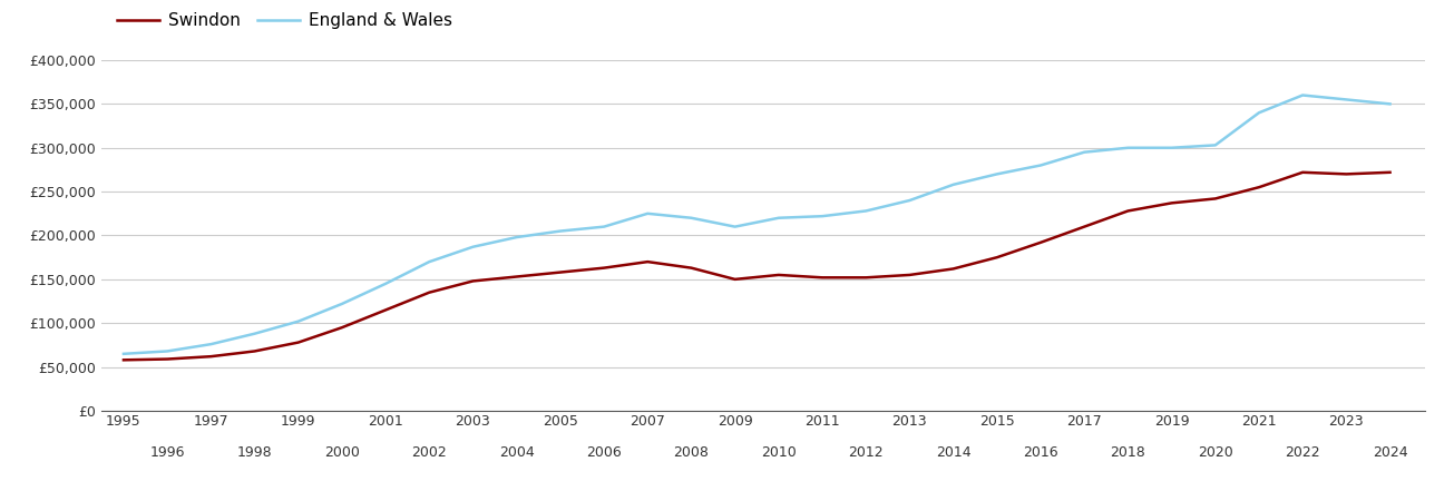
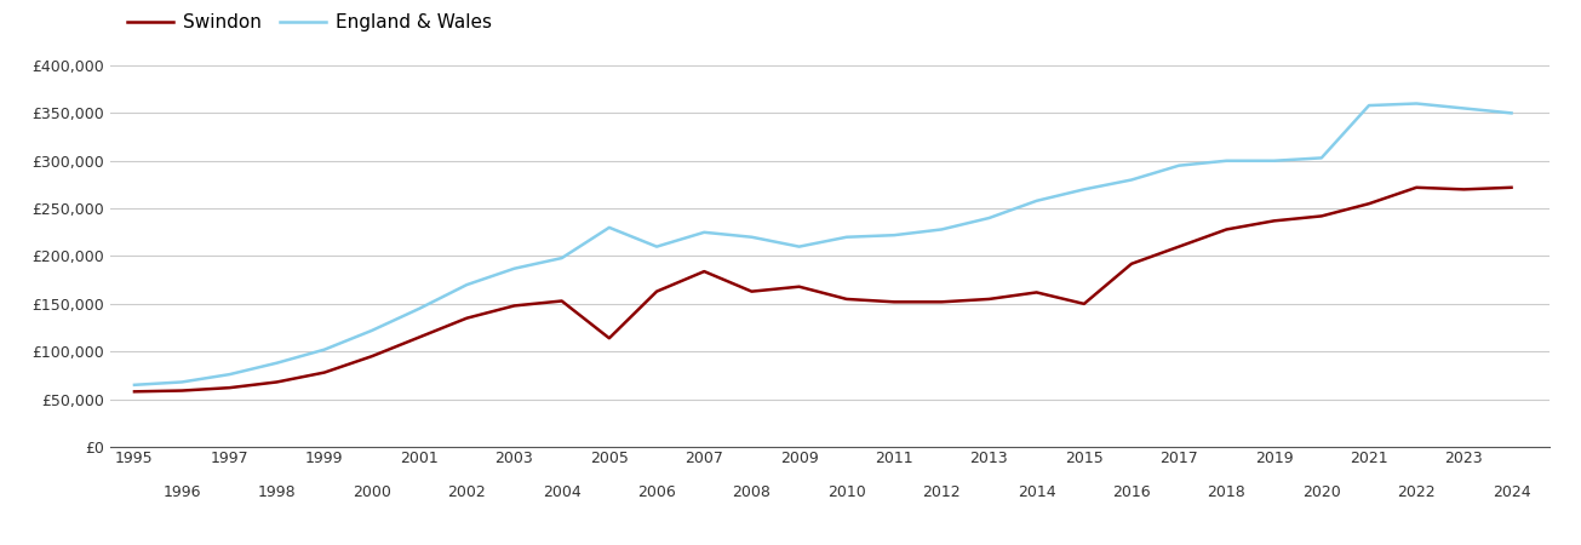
Swindon/2005: £158,000 -> £114,000
England & Wales/2005: £205,000 -> £230,000
Swindon/2007: £170,000 -> £184,000
Swindon/2009: £150,000 -> £168,000
Swindon/2015: £175,000 -> £150,000
England & Wales/2021: £340,000 -> £358,000
